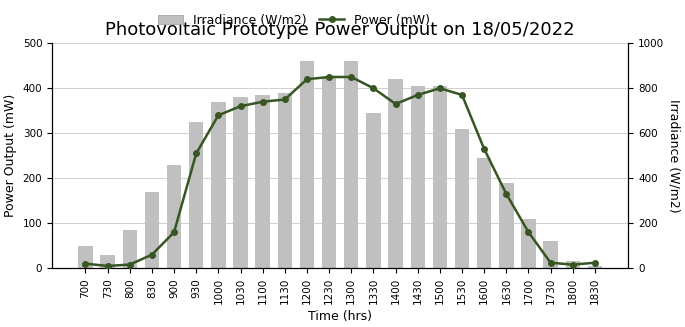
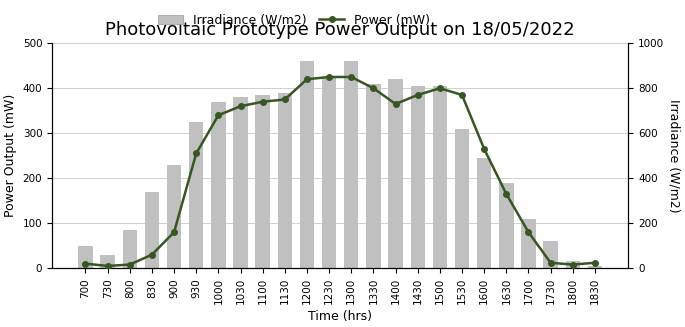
Irradiance (W/m2)/1330: 690 -> 820
